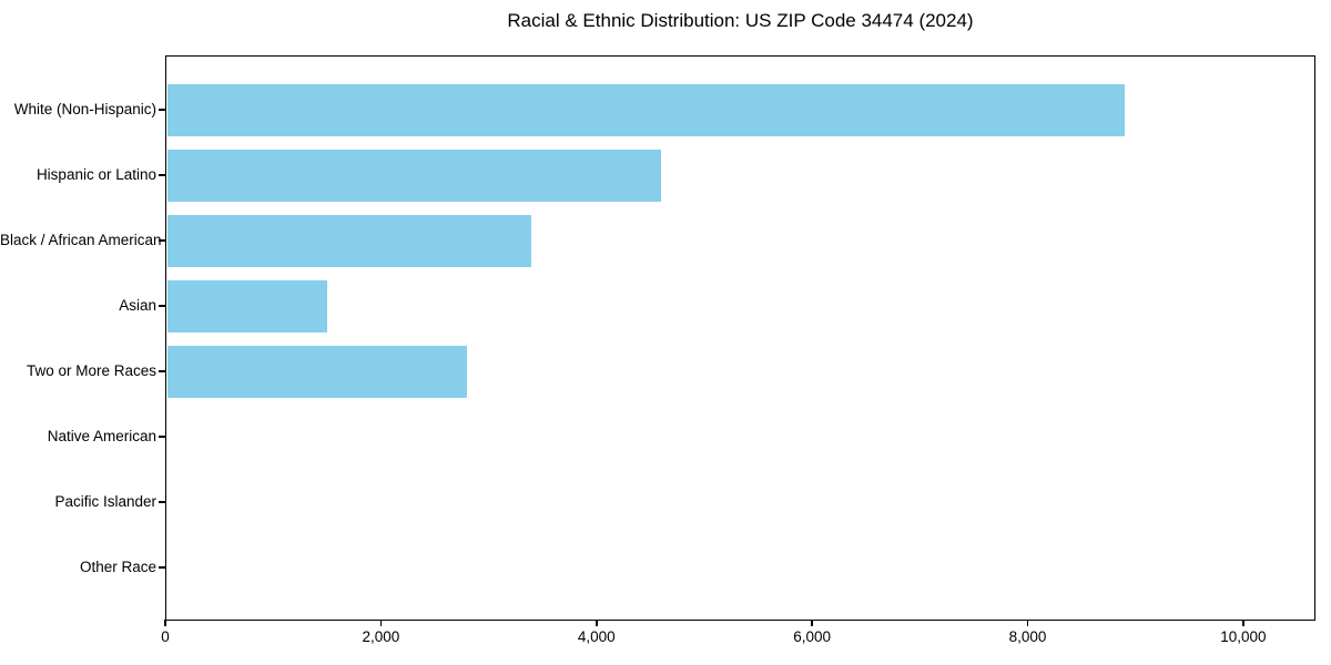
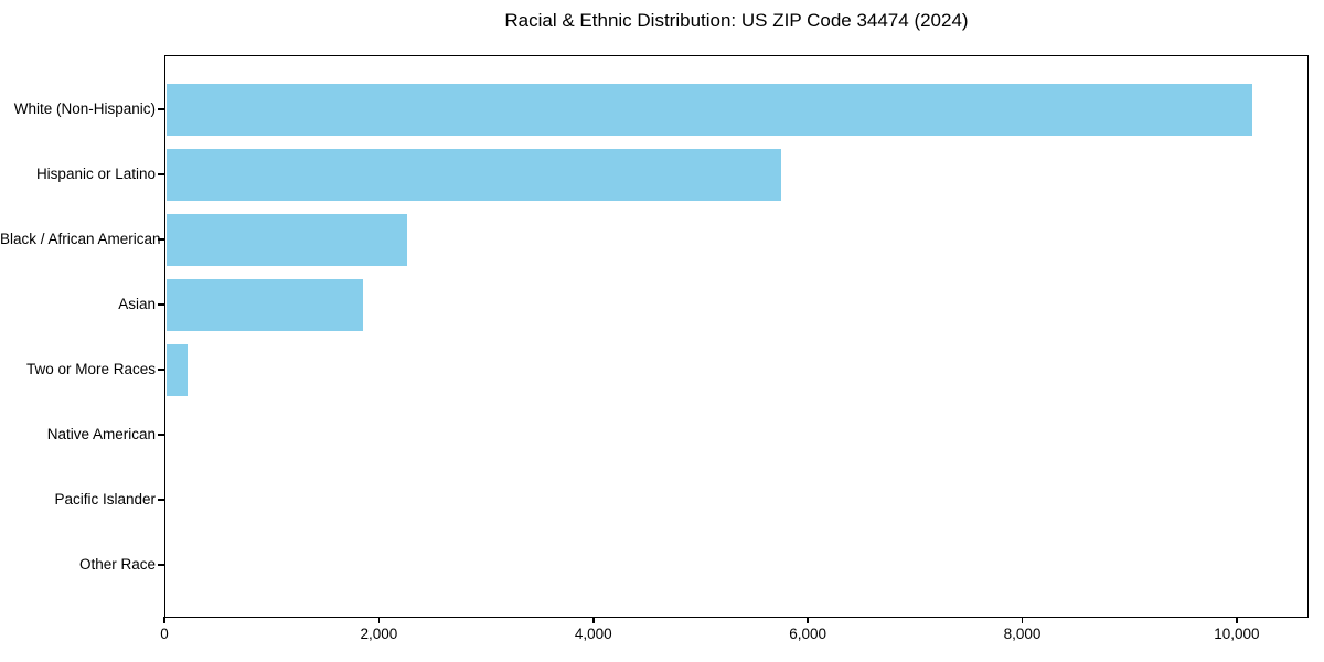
White (Non-Hispanic): 8900 -> 10200
Hispanic or Latino: 4600 -> 5800
Black / African American: 3400 -> 2300
Asian: 1500 -> 1800
Two or More Races: 2800 -> 200
